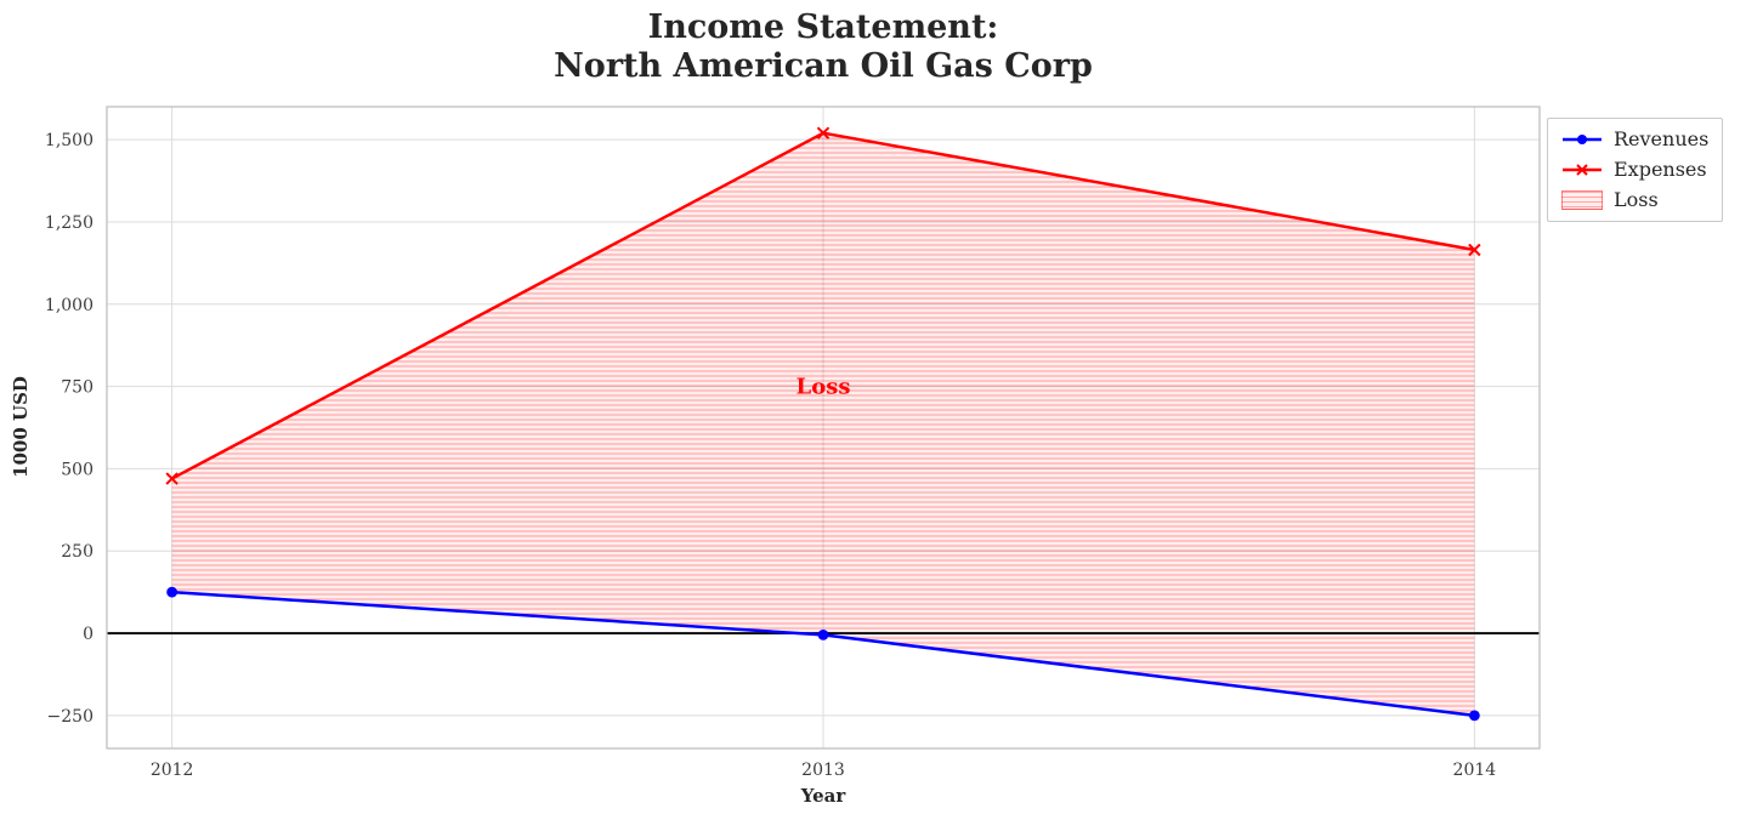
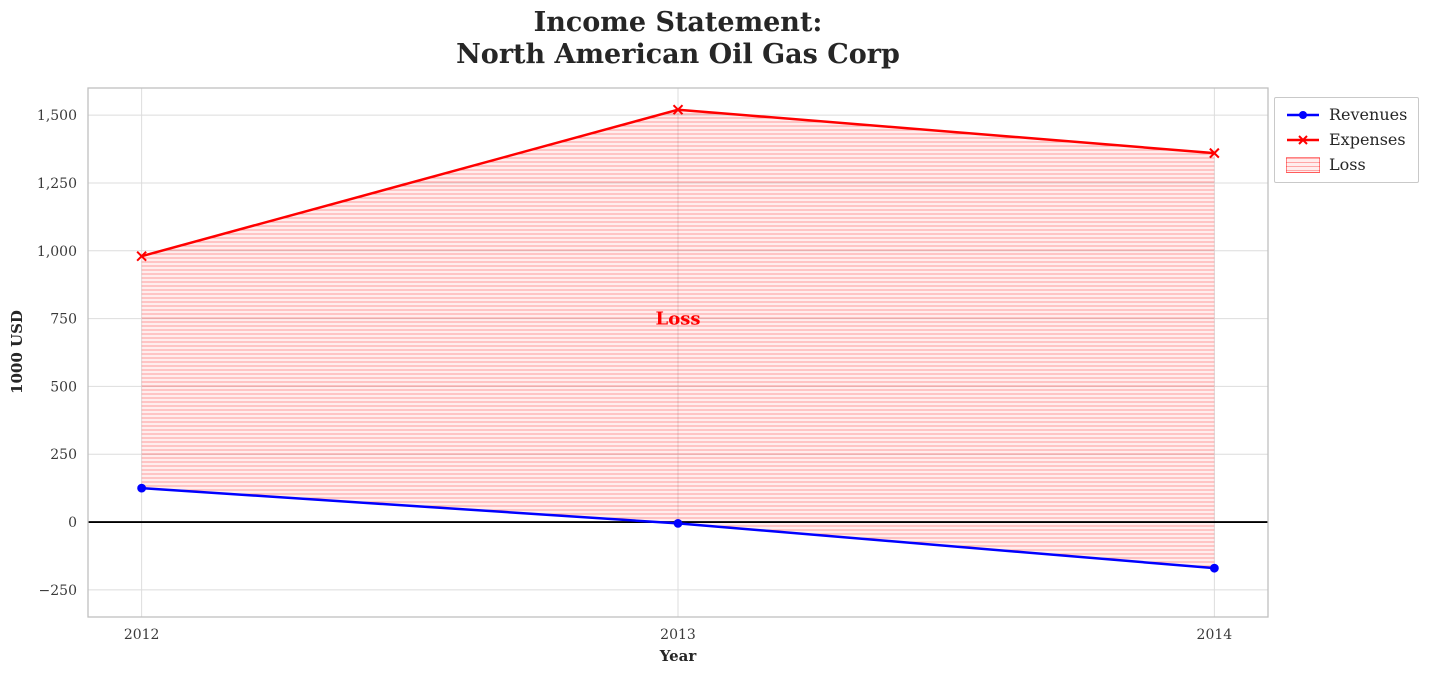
Expenses/2012: 470 -> 980
Revenues/2014: -250 -> -170
Expenses/2014: 1160 -> 1360
